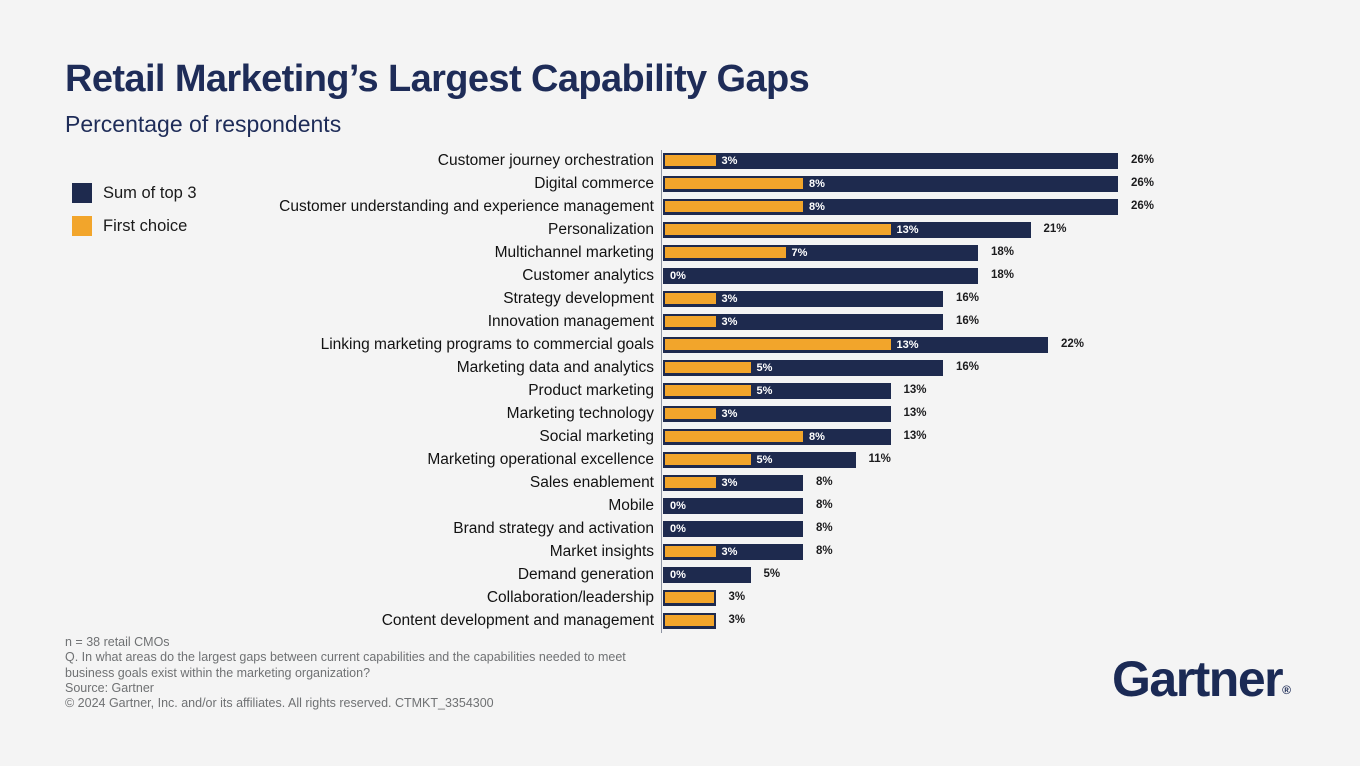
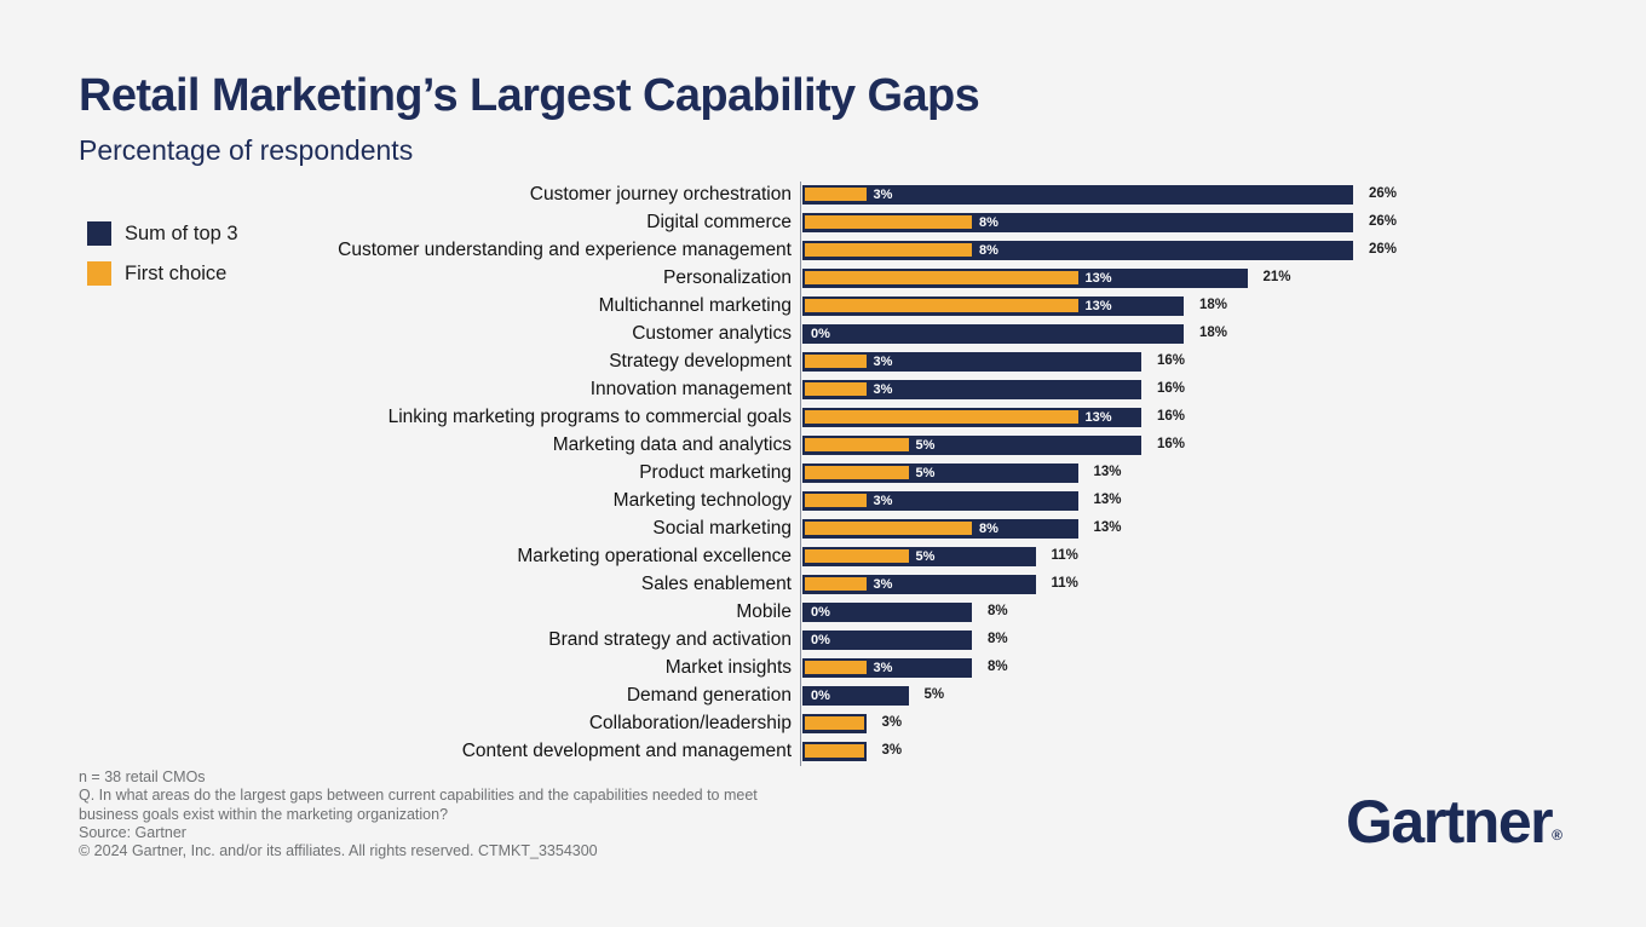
First choice/Multichannel marketing: 7% -> 13%
Sum of top 3/Linking marketing programs to commercial goals: 22% -> 16%
Sum of top 3/Sales enablement: 8% -> 11%
